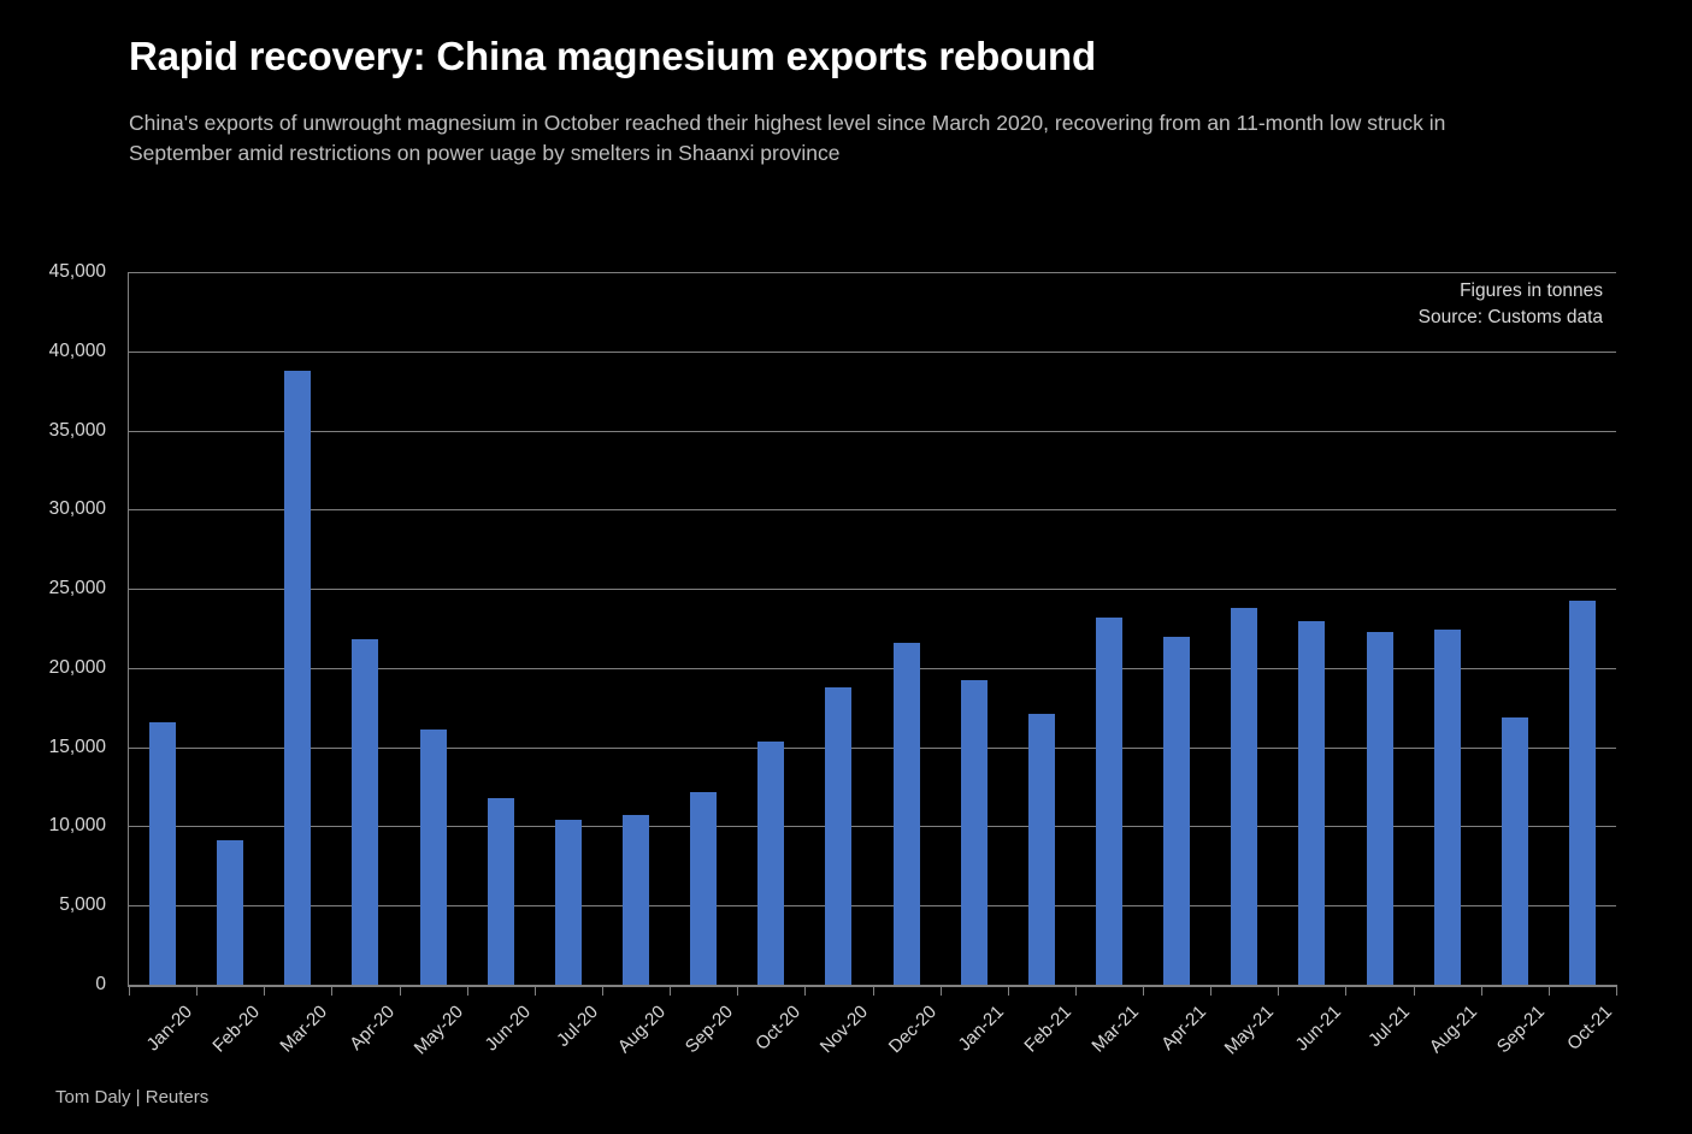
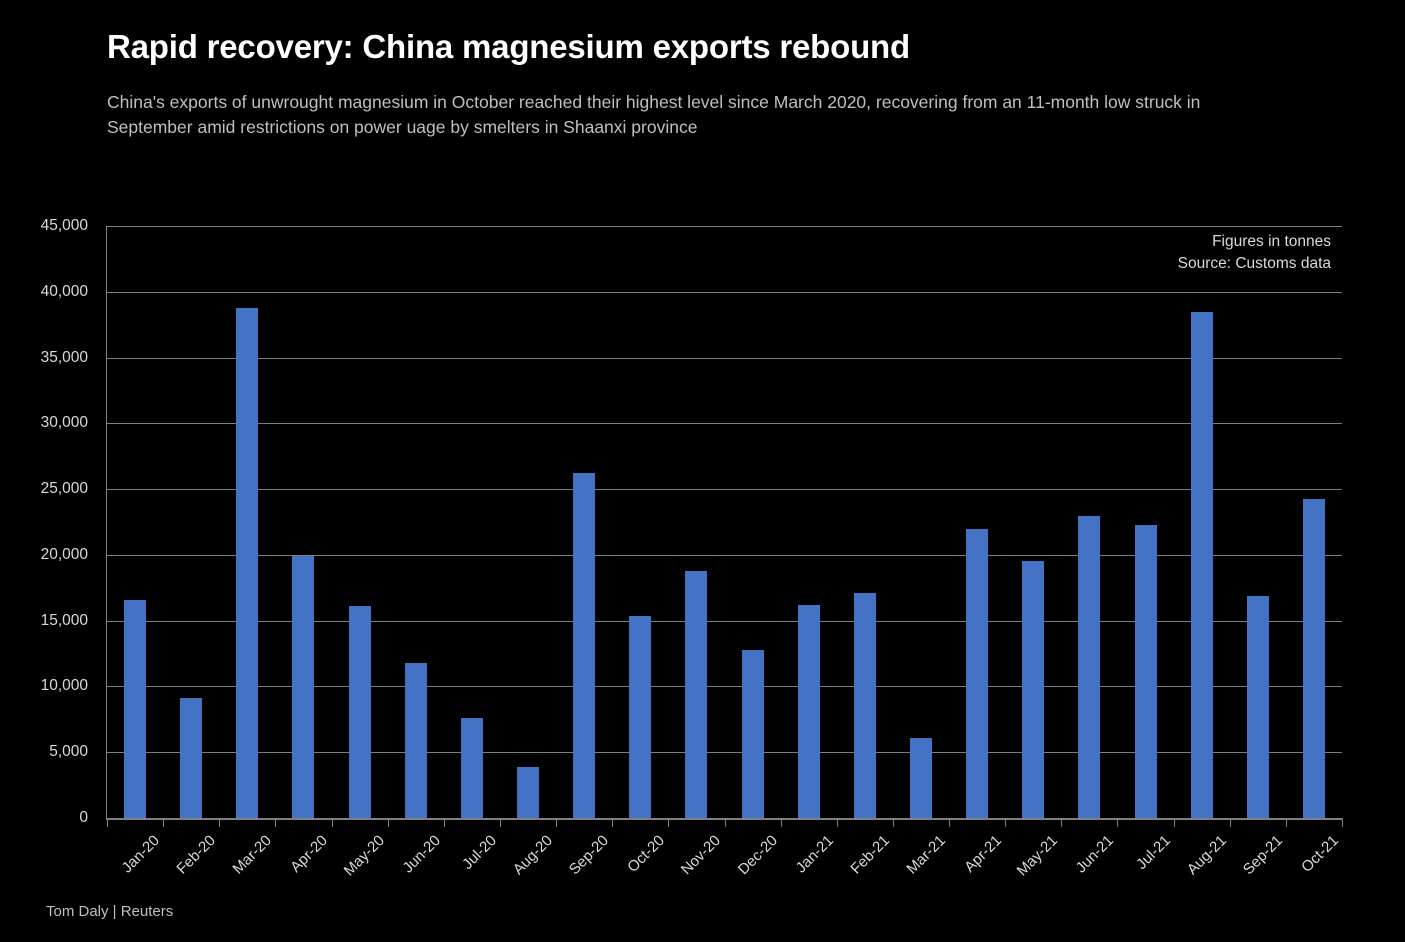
Apr-20: 21800 -> 19900
Jul-20: 10400 -> 7600
Aug-20: 10700 -> 3900
Sep-20: 12200 -> 26200
Dec-20: 21600 -> 12800
Jan-21: 19200 -> 16200
Mar-21: 23200 -> 6100
May-21: 23800 -> 19500
Aug-21: 22400 -> 38500
